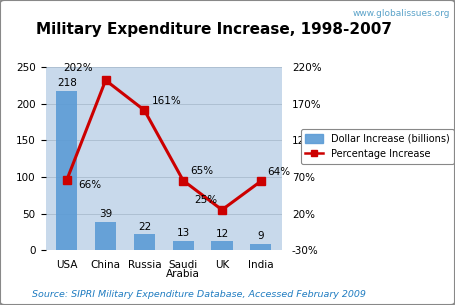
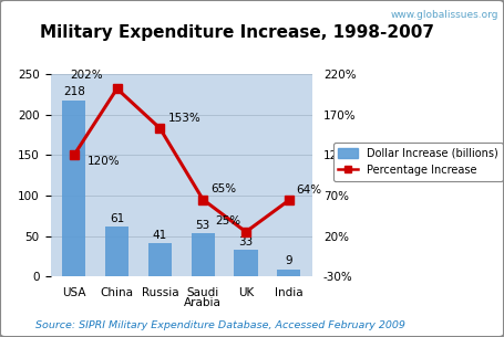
Percentage Increase/USA: 66% -> 120%
Dollar Increase (billions)/China: 39 -> 61
Dollar Increase (billions)/Russia: 22 -> 41
Percentage Increase/Russia: 161% -> 153%
Dollar Increase (billions)/Saudi Arabia: 13 -> 53
Dollar Increase (billions)/UK: 12 -> 33
